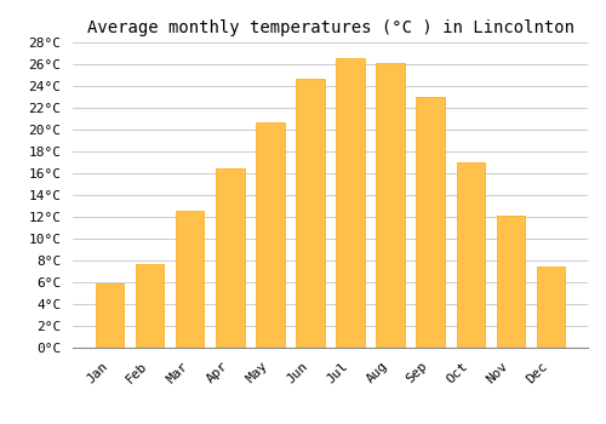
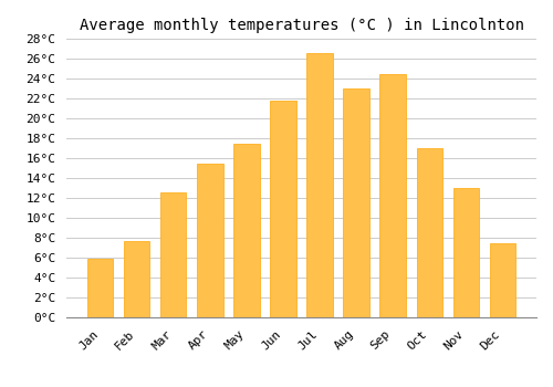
Apr: 16.5°C -> 15.4°C
May: 20.7°C -> 17.4°C
Jun: 24.7°C -> 21.8°C
Aug: 26.1°C -> 23.0°C
Sep: 23.0°C -> 24.4°C
Nov: 12.1°C -> 13.0°C
